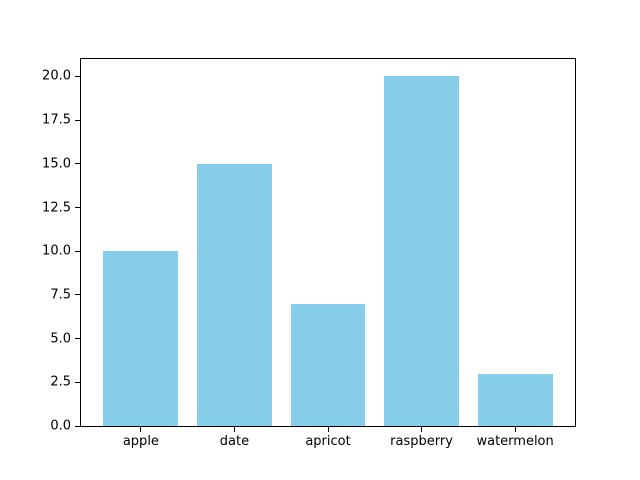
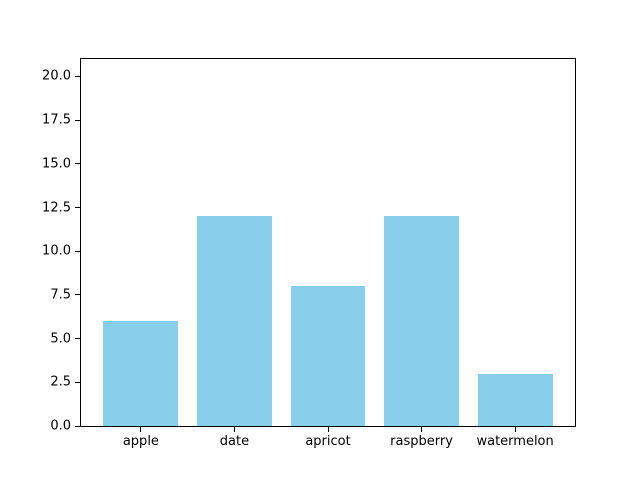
apple: 10 -> 6
date: 15 -> 12
apricot: 7 -> 8
raspberry: 20 -> 12
